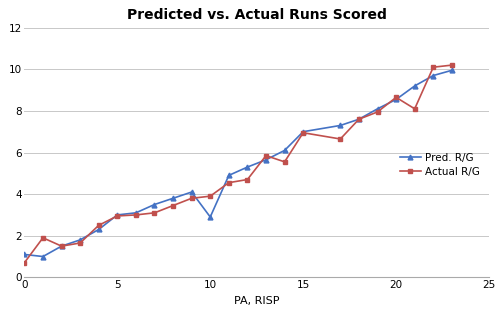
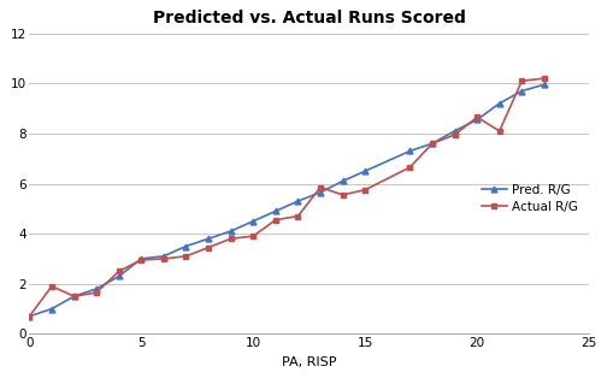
Pred. R/G/0: 1.10 -> 0.70
Pred. R/G/10: 2.90 -> 4.50
Pred. R/G/15: 7.00 -> 6.50
Actual R/G/15: 6.95 -> 5.75
